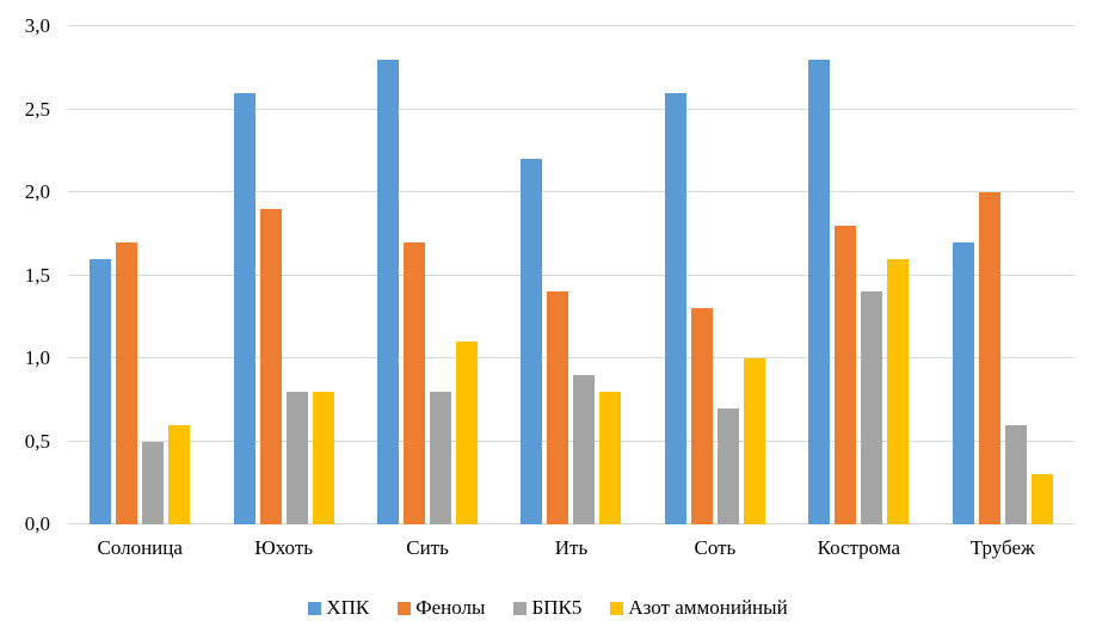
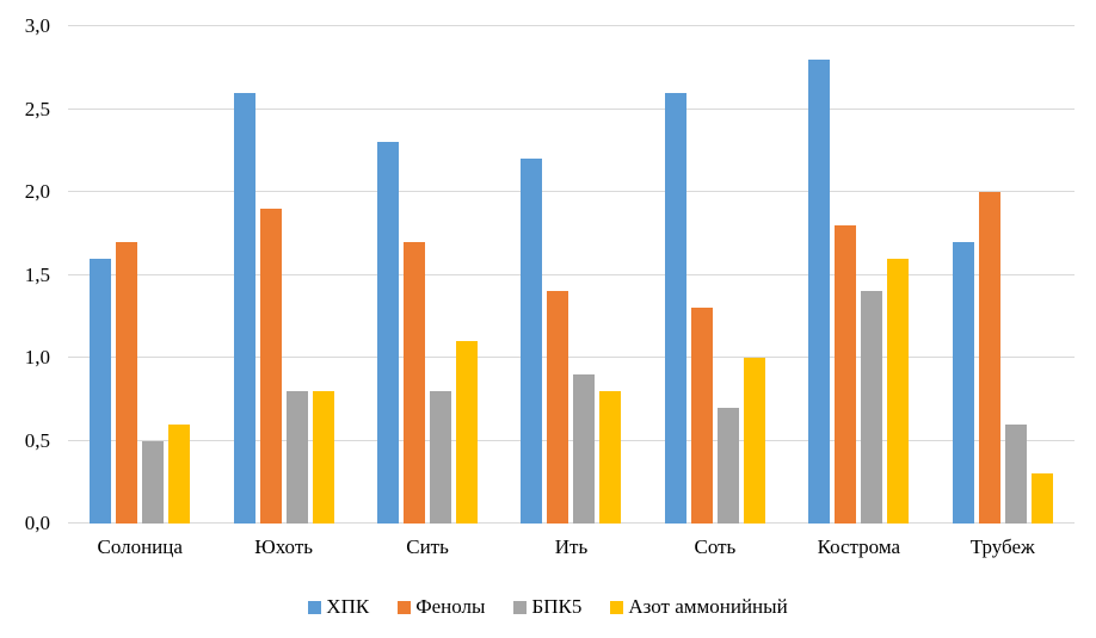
ХПК/Сить: 2,8 -> 2,3
